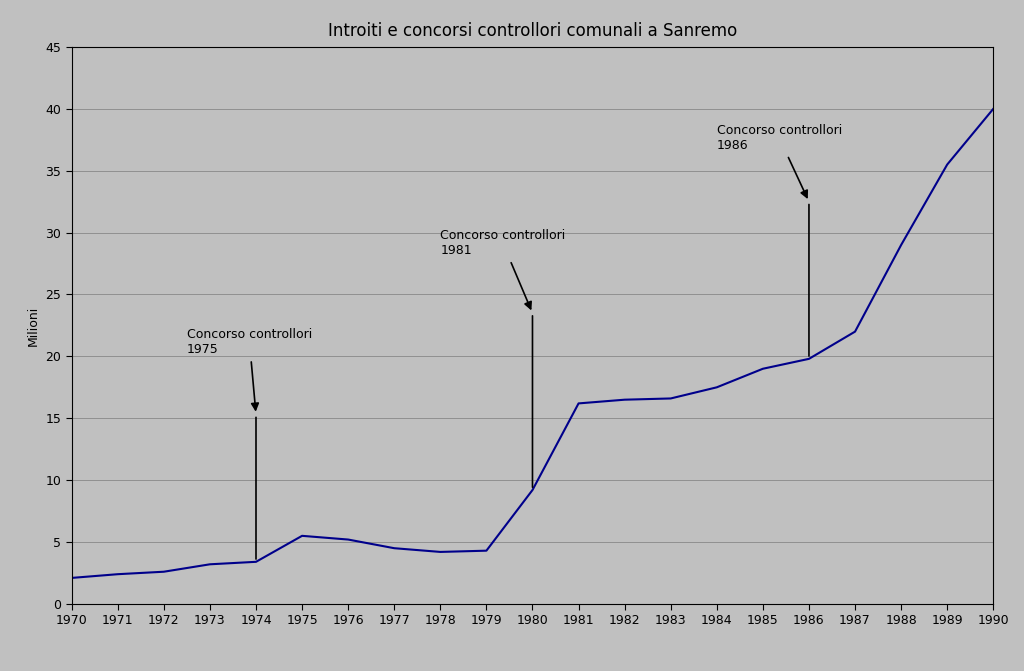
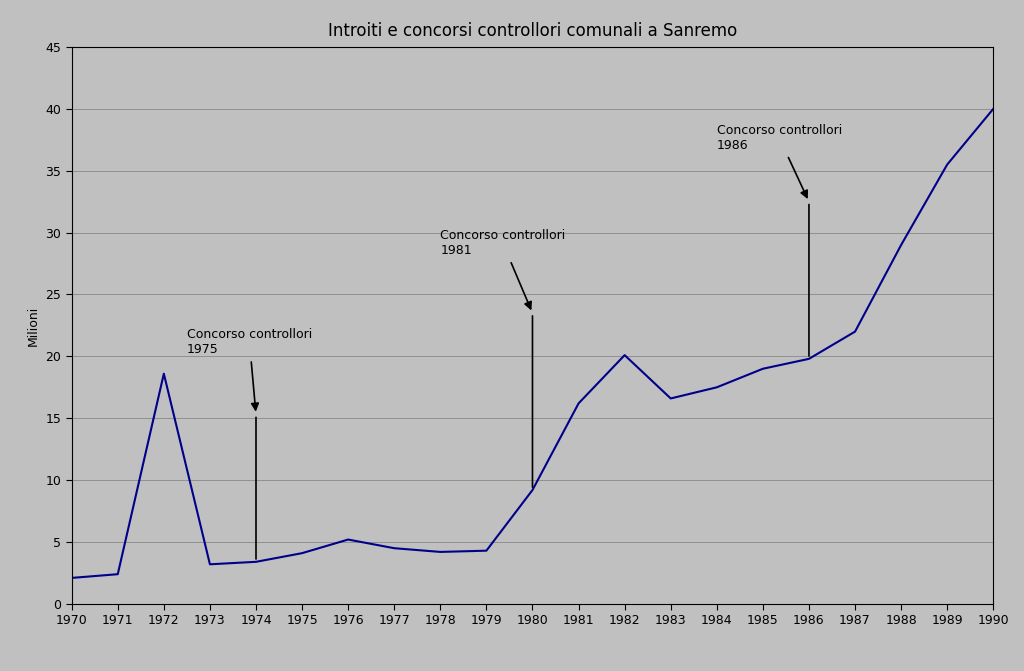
1972: 2.6 -> 18.6
1975: 5.5 -> 4.1
1982: 16.5 -> 20.1
